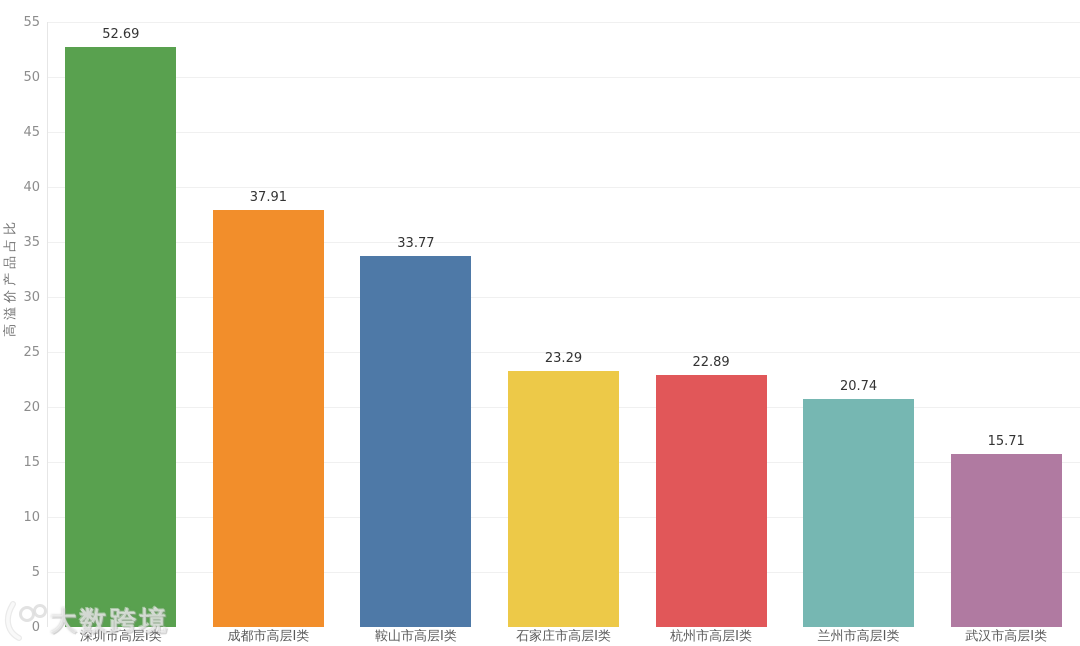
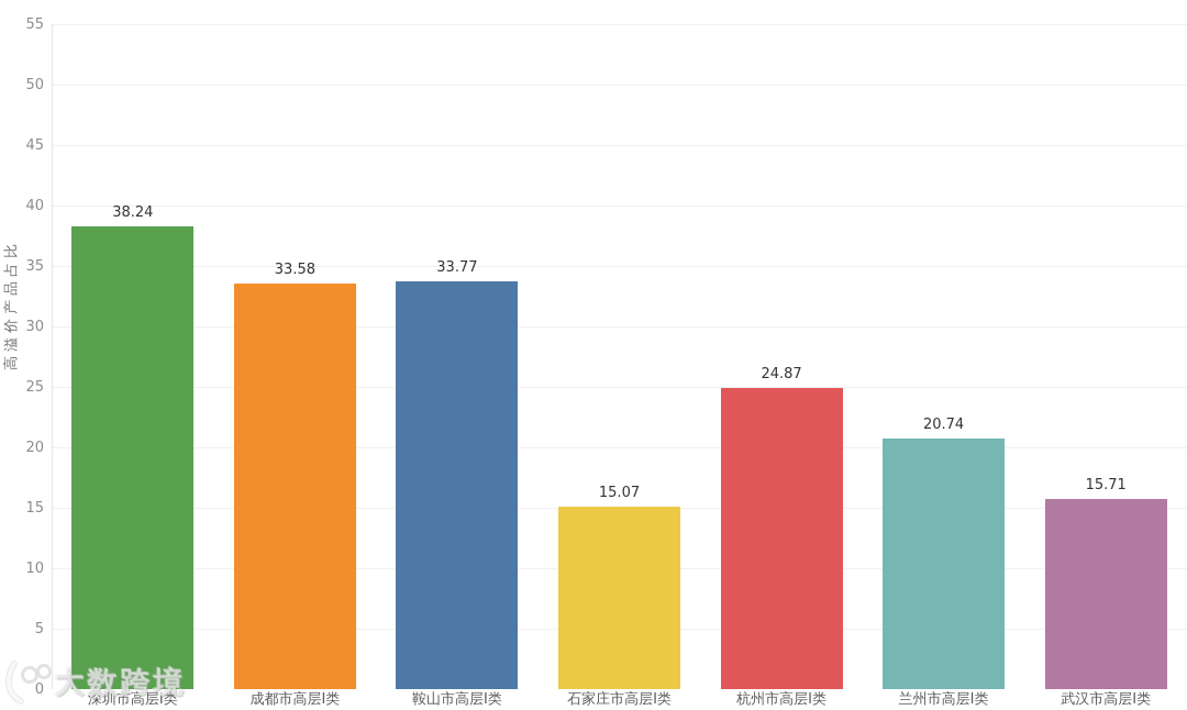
深圳市高层Ⅰ类: 52.69 -> 38.24
成都市高层Ⅰ类: 37.91 -> 33.58
石家庄市高层Ⅰ类: 23.29 -> 15.07
杭州市高层Ⅰ类: 22.89 -> 24.87
